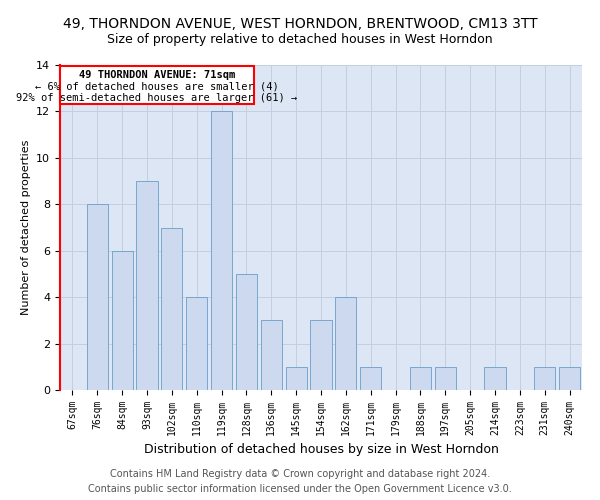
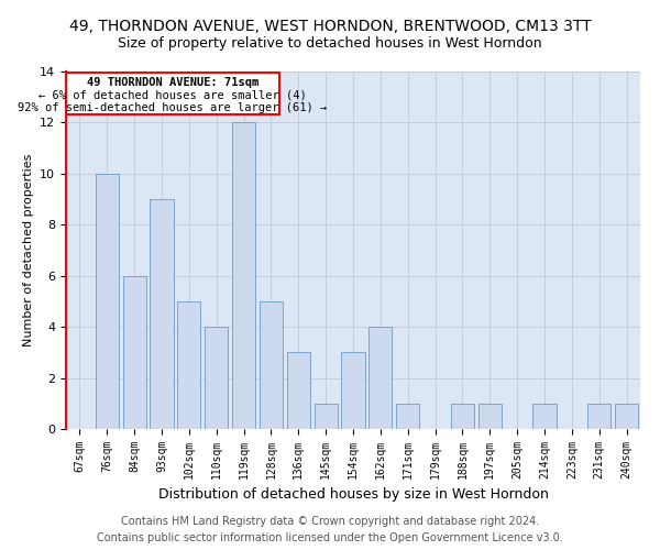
76sqm: 8 -> 10
102sqm: 7 -> 5
